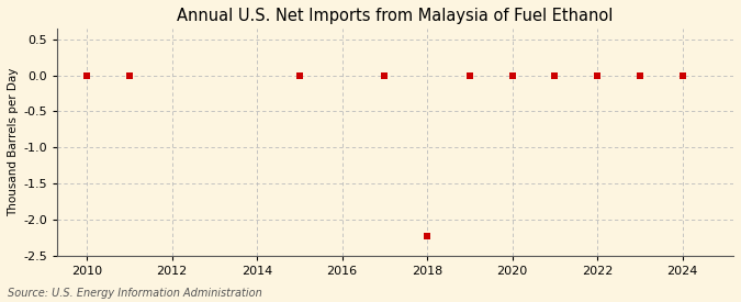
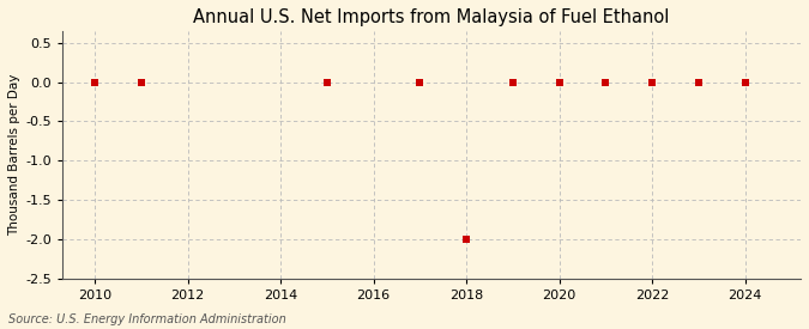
2018: -2.24 -> -2.01
